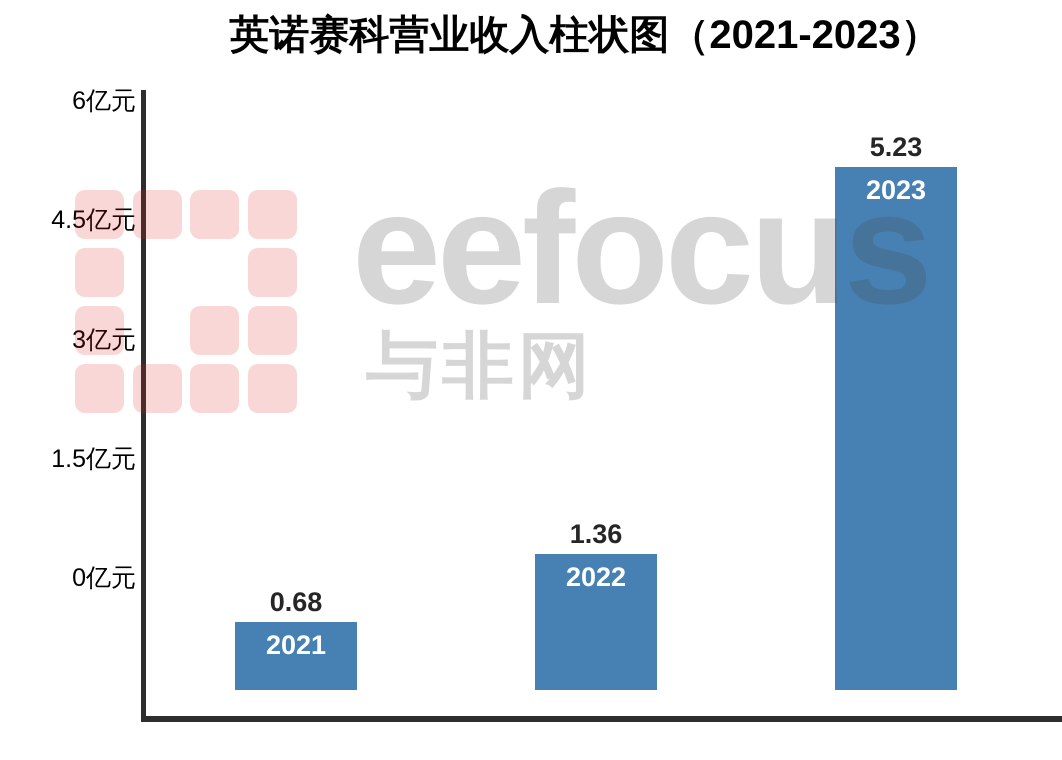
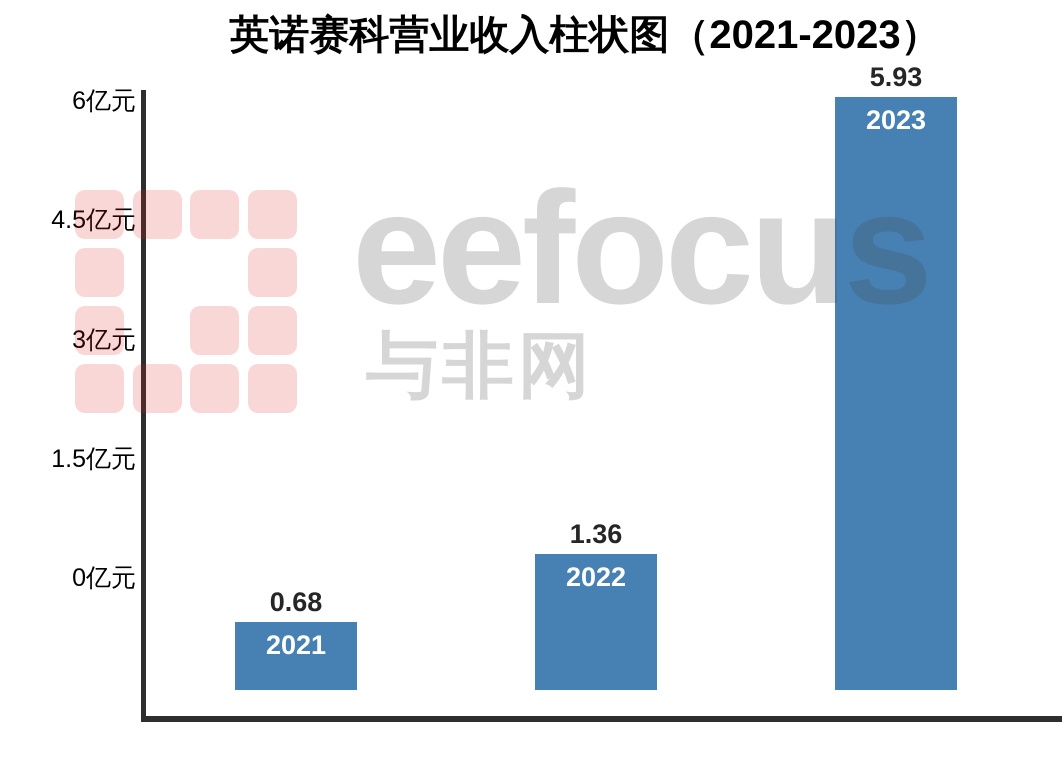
2023: 5.23 -> 5.93
